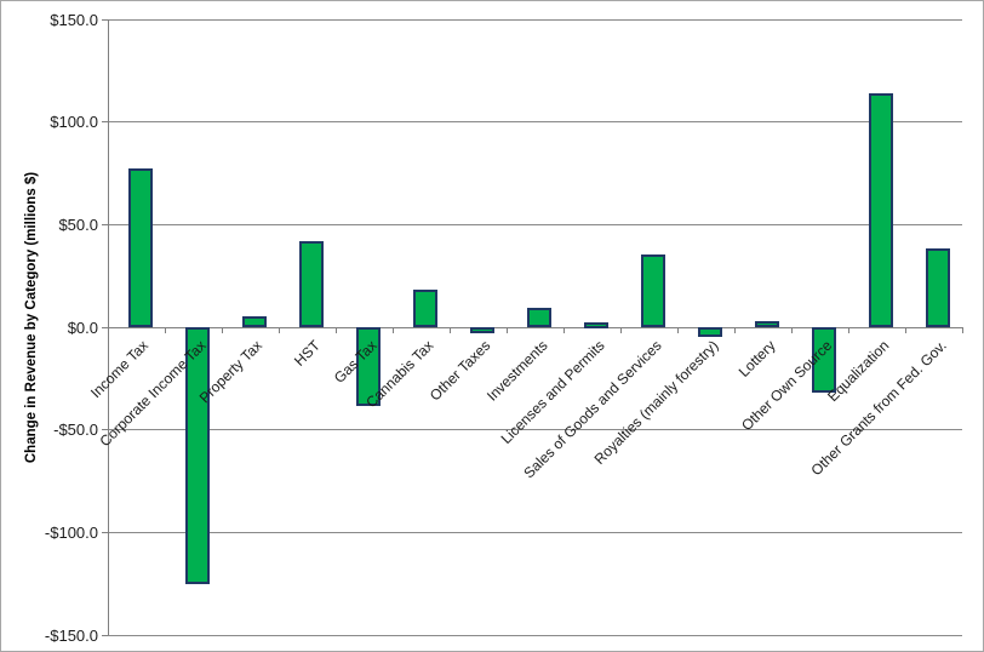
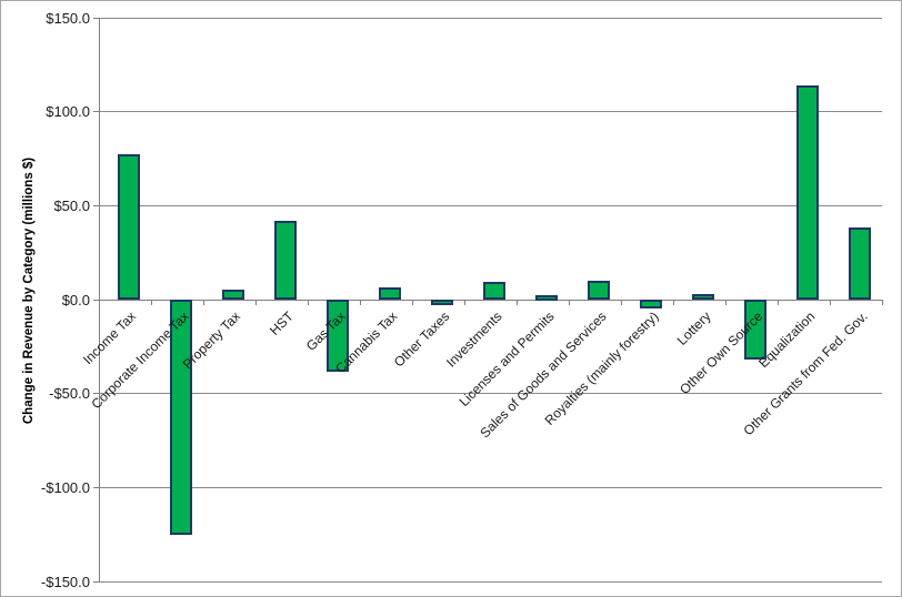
Cannabis Tax: $18 -> $6
Sales of Goods and Services: $35 -> $10
